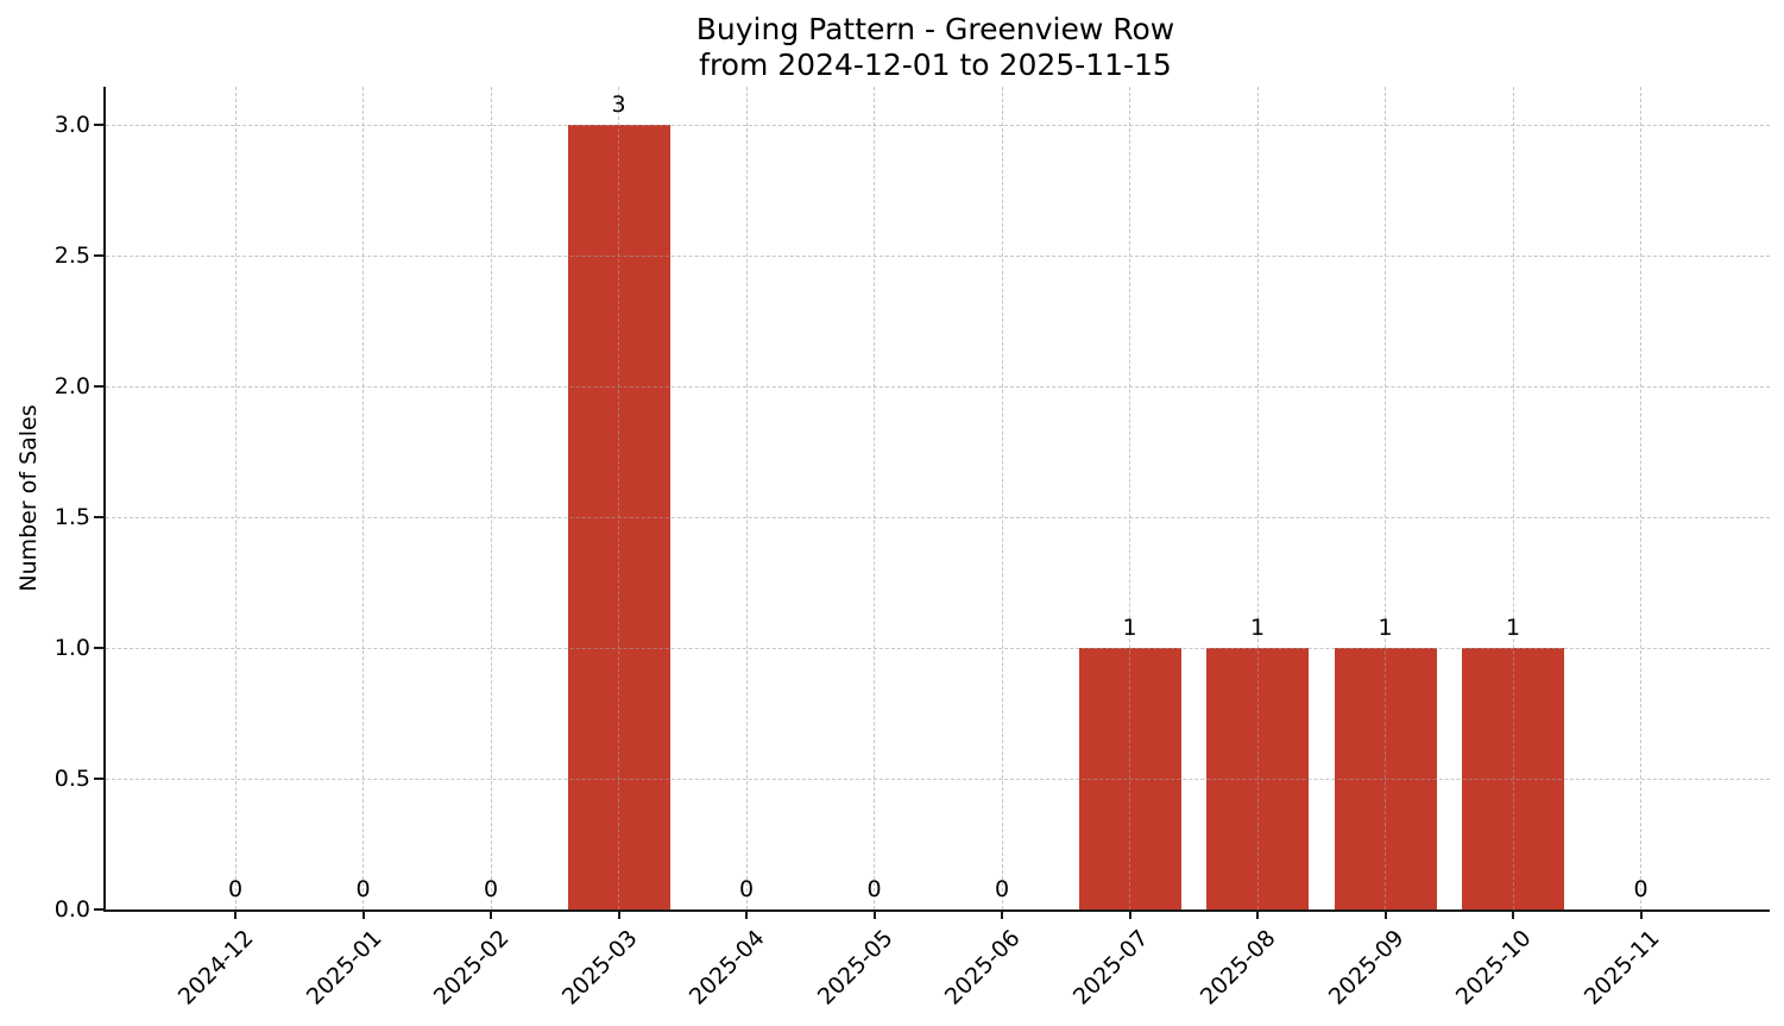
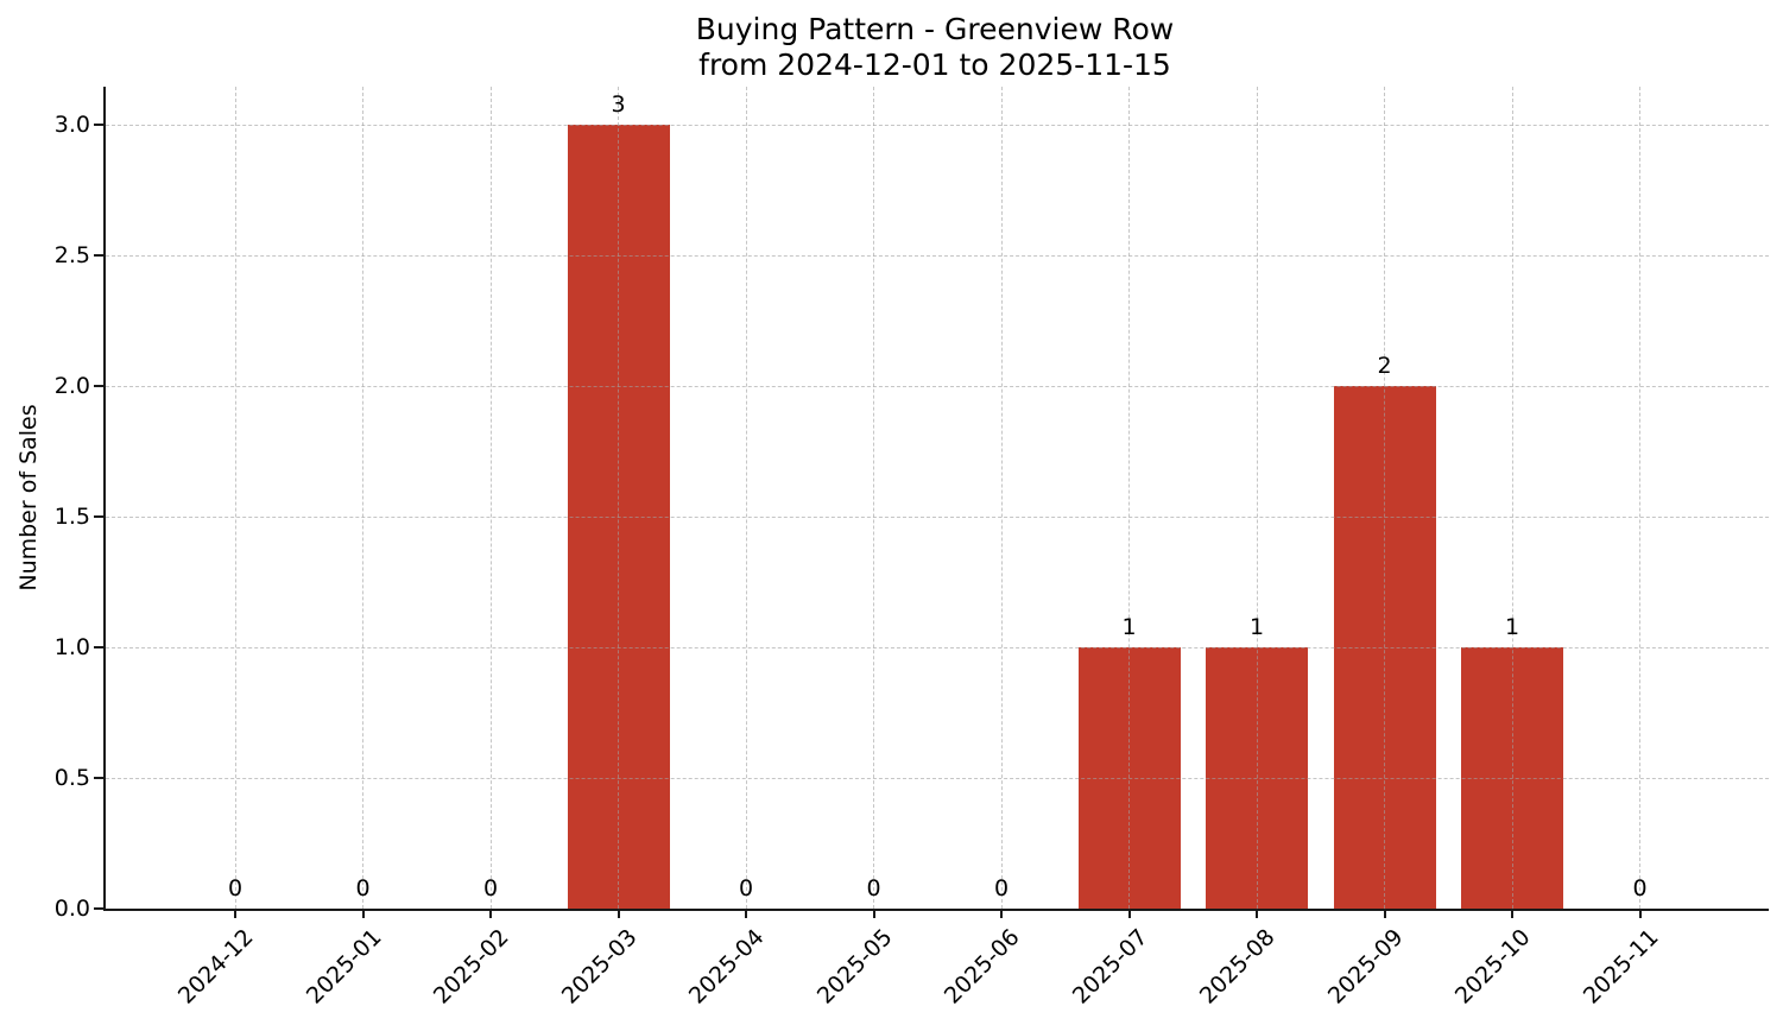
2025-09: 1 -> 2
